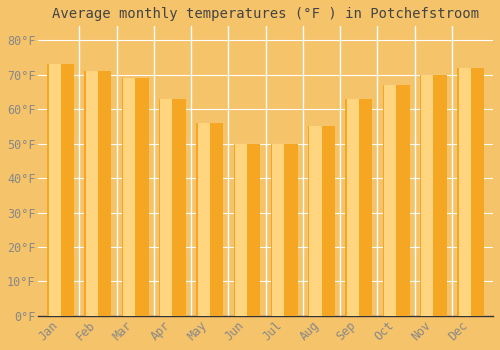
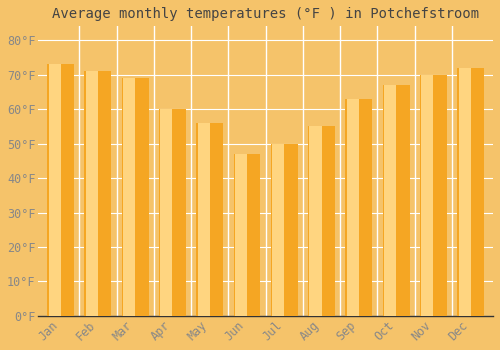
Apr: 63°F -> 60°F
Jun: 50°F -> 47°F
